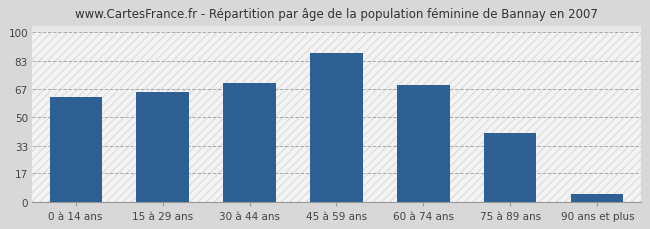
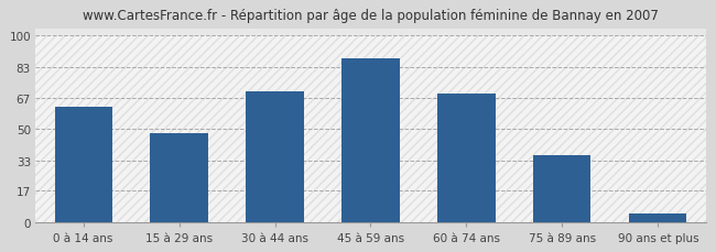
15 à 29 ans: 65 -> 48
75 à 89 ans: 41 -> 36
